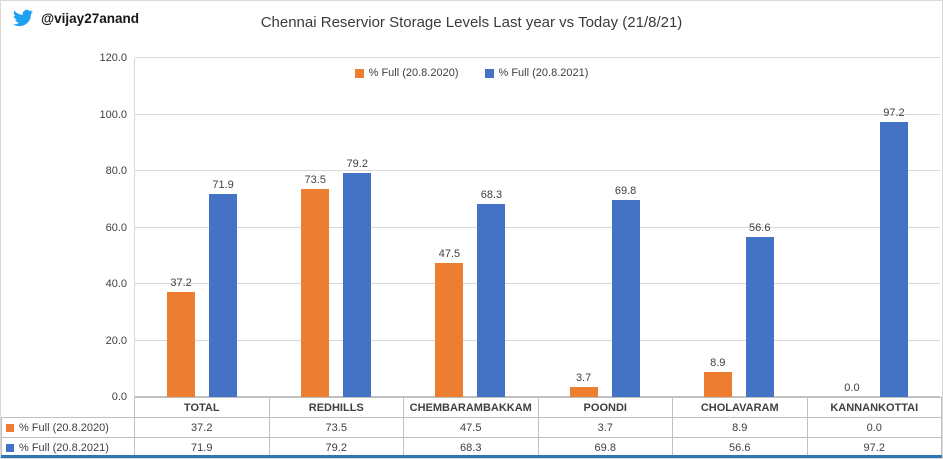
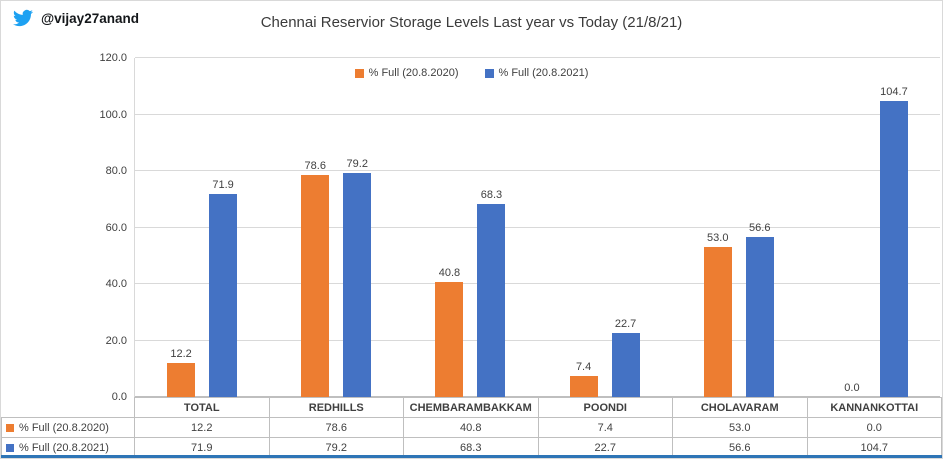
% Full (20.8.2020)/TOTAL: 37.2 -> 12.2
% Full (20.8.2020)/REDHILLS: 73.5 -> 78.6
% Full (20.8.2020)/CHEMBARAMBAKKAM: 47.5 -> 40.8
% Full (20.8.2020)/POONDI: 3.7 -> 7.4
% Full (20.8.2021)/POONDI: 69.8 -> 22.7
% Full (20.8.2020)/CHOLAVARAM: 8.9 -> 53.0
% Full (20.8.2021)/KANNANKOTTAI: 97.2 -> 104.7
